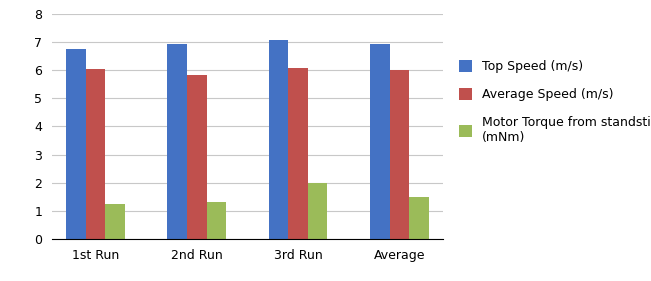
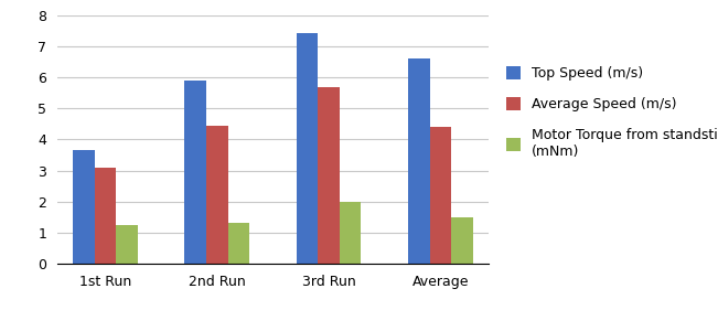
Top Speed (m/s)/1st Run: 6.75 -> 3.65
Average Speed (m/s)/1st Run: 6.03 -> 3.10
Top Speed (m/s)/2nd Run: 6.93 -> 5.90
Average Speed (m/s)/2nd Run: 5.83 -> 4.45
Top Speed (m/s)/3rd Run: 7.07 -> 7.45
Average Speed (m/s)/3rd Run: 6.07 -> 5.70
Top Speed (m/s)/Average: 6.92 -> 6.60
Average Speed (m/s)/Average: 6.00 -> 4.40
